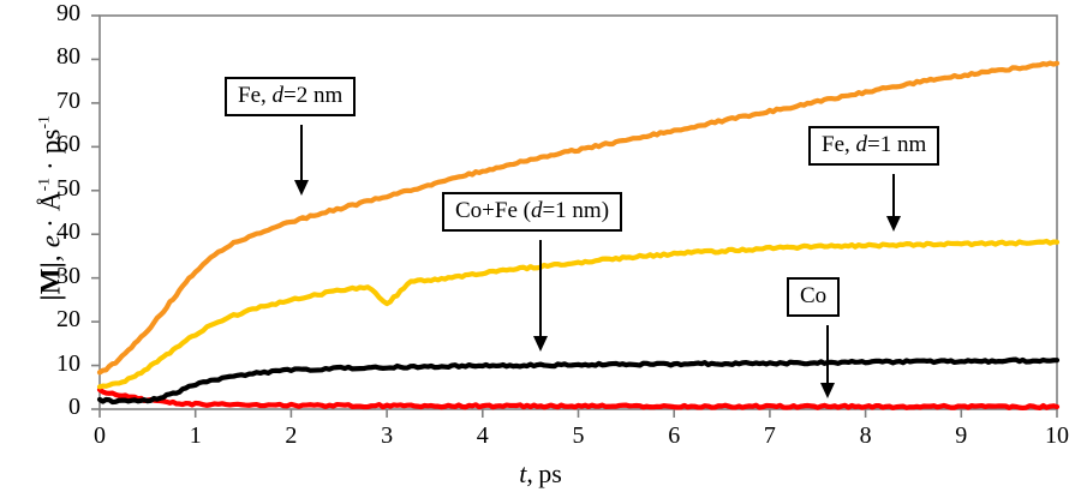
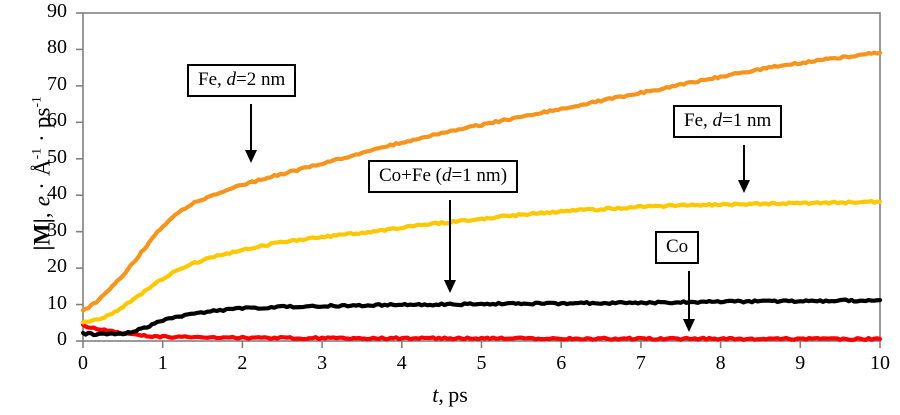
Fe, d=1 nm/3: 24 -> 28
